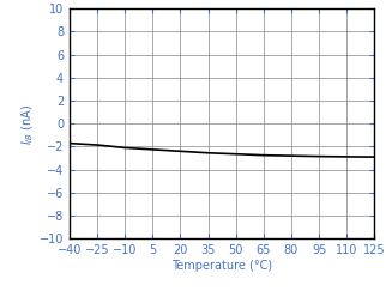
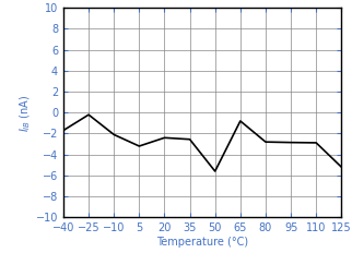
−25: -1.9 -> -0.2
5: -2.2 -> -3.2
50: -2.6 -> -5.6
65: -2.8 -> -0.8
125: -2.9 -> -5.2
